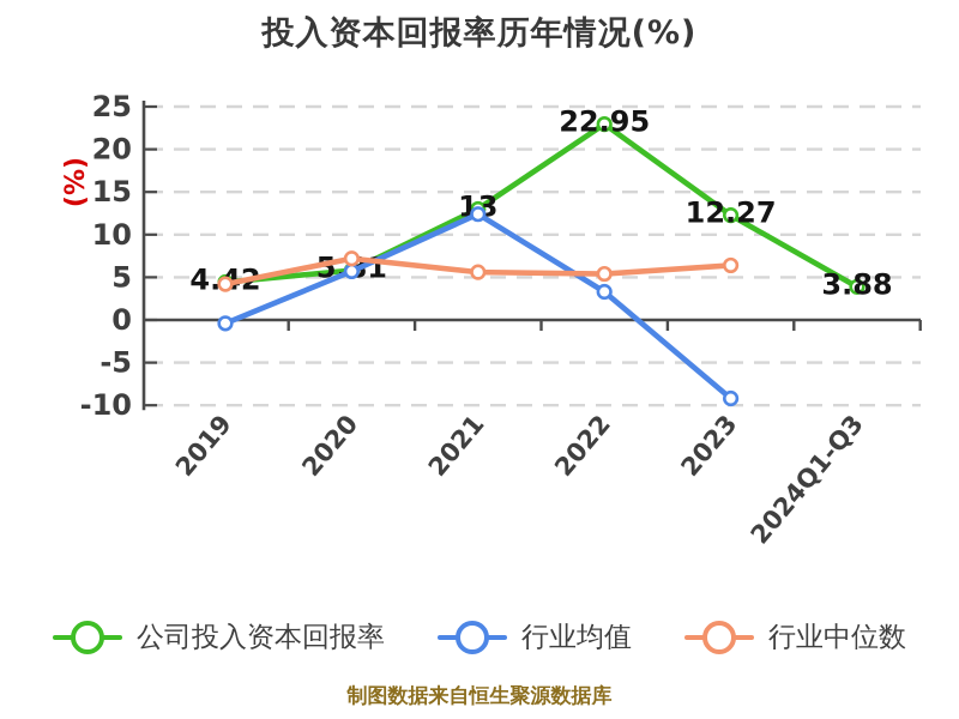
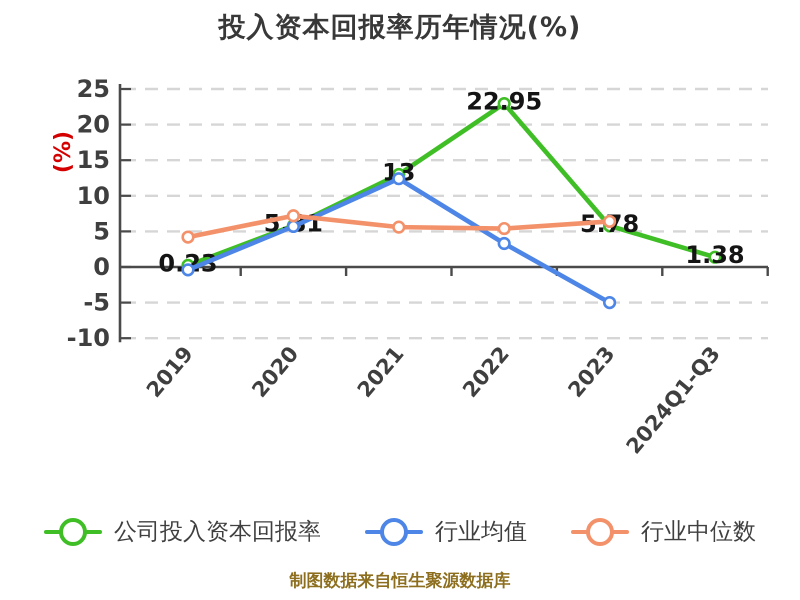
公司投入资本回报率/2019: 4.42 -> 0.23
公司投入资本回报率/2023: 12.27 -> 5.78
行业均值/2023: -9 -> -5
公司投入资本回报率/2024Q1-Q3: 3.88 -> 1.38
